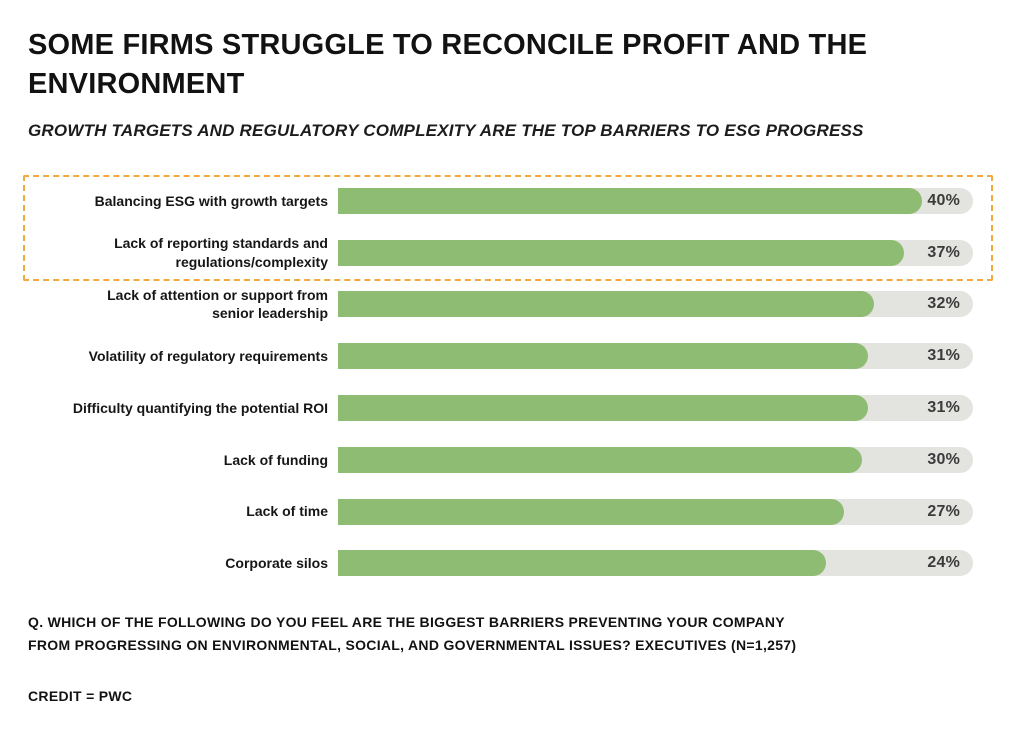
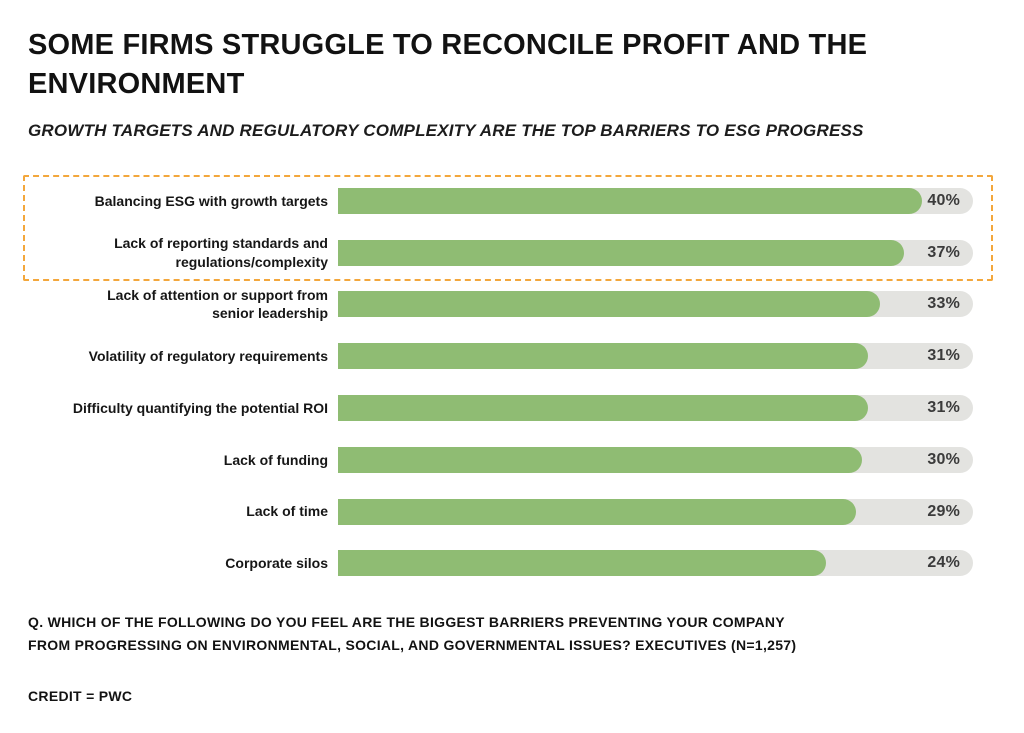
Lack of attention or support from senior leadership: 32% -> 33%
Lack of time: 27% -> 29%
